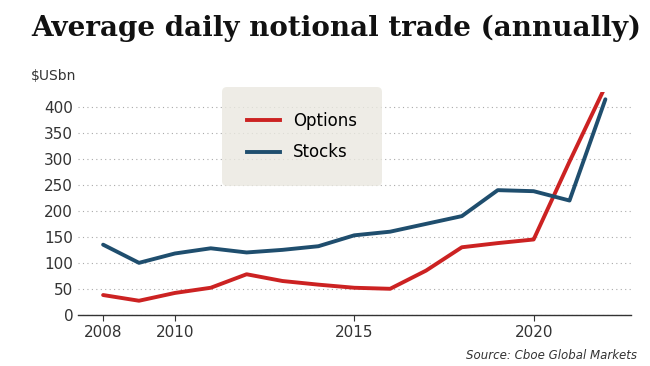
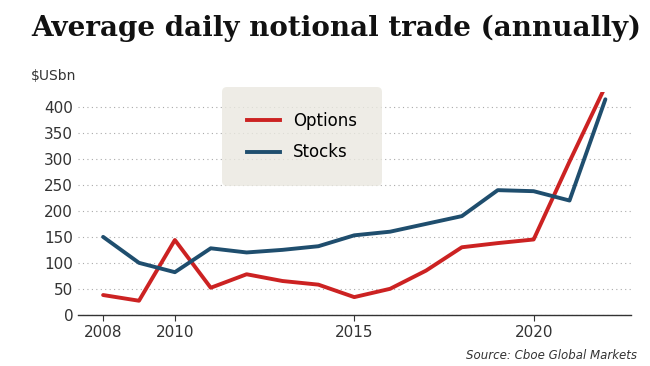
Stocks/2008: 135 -> 150
Options/2010: 42 -> 144
Stocks/2010: 118 -> 82
Options/2015: 52 -> 34
